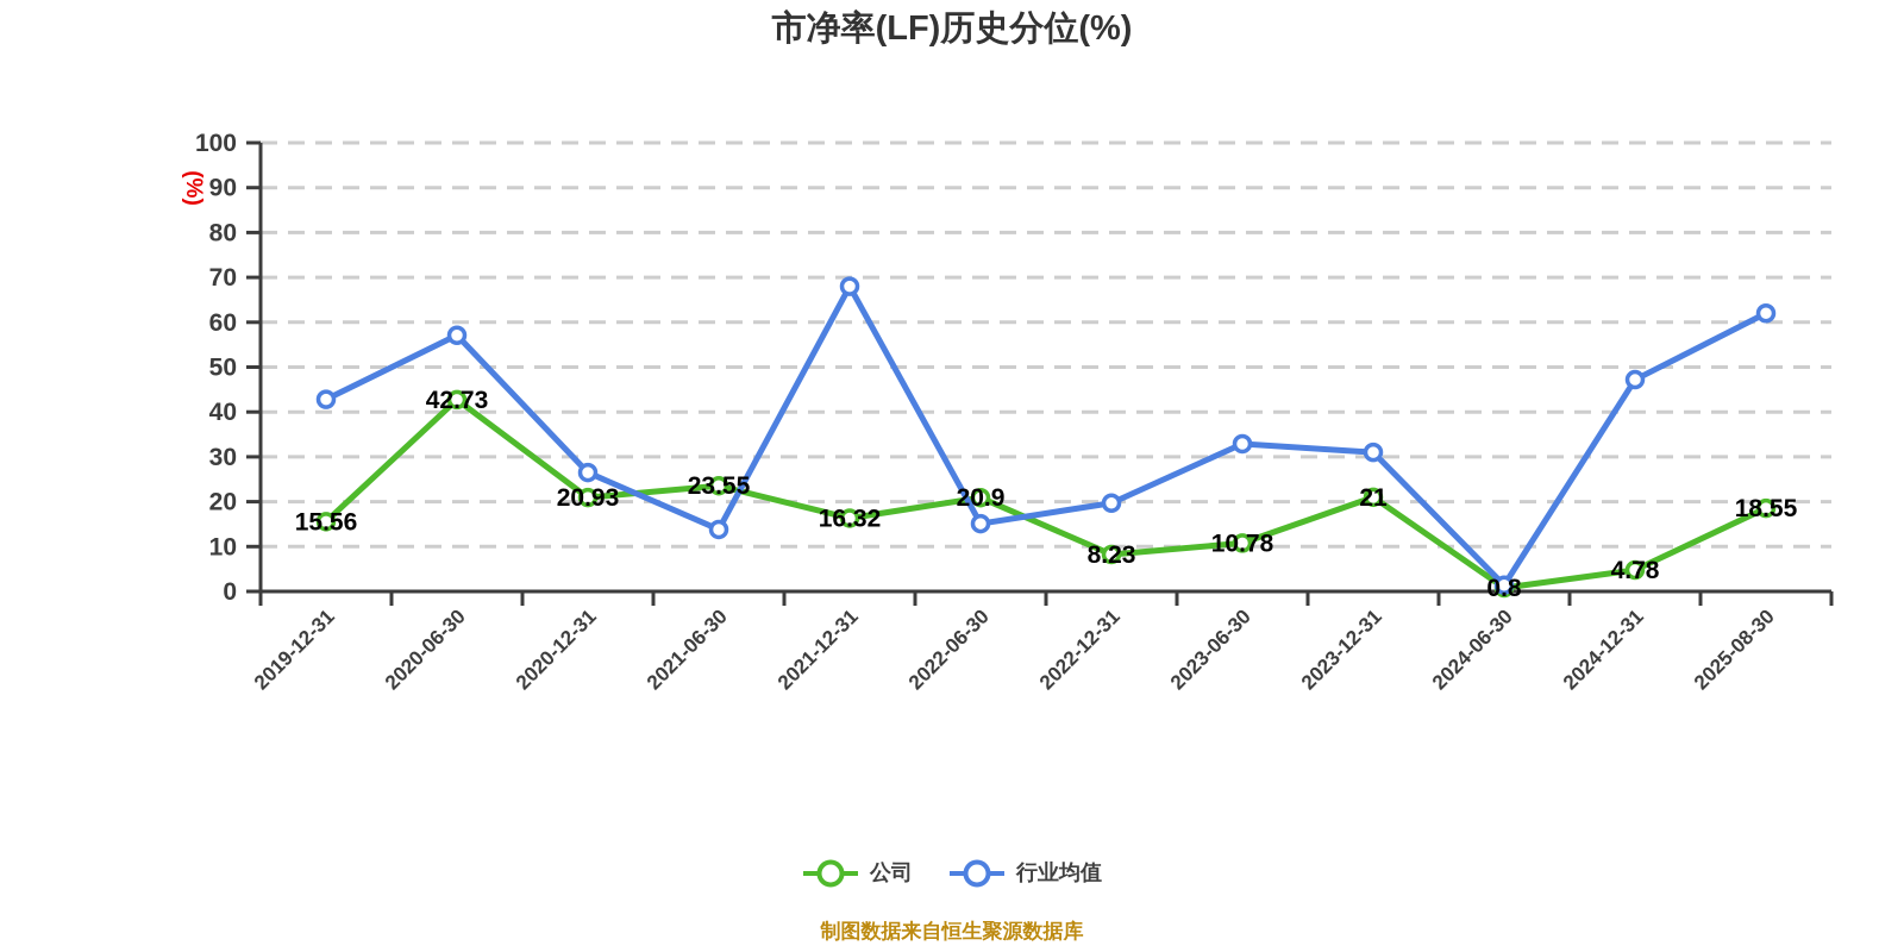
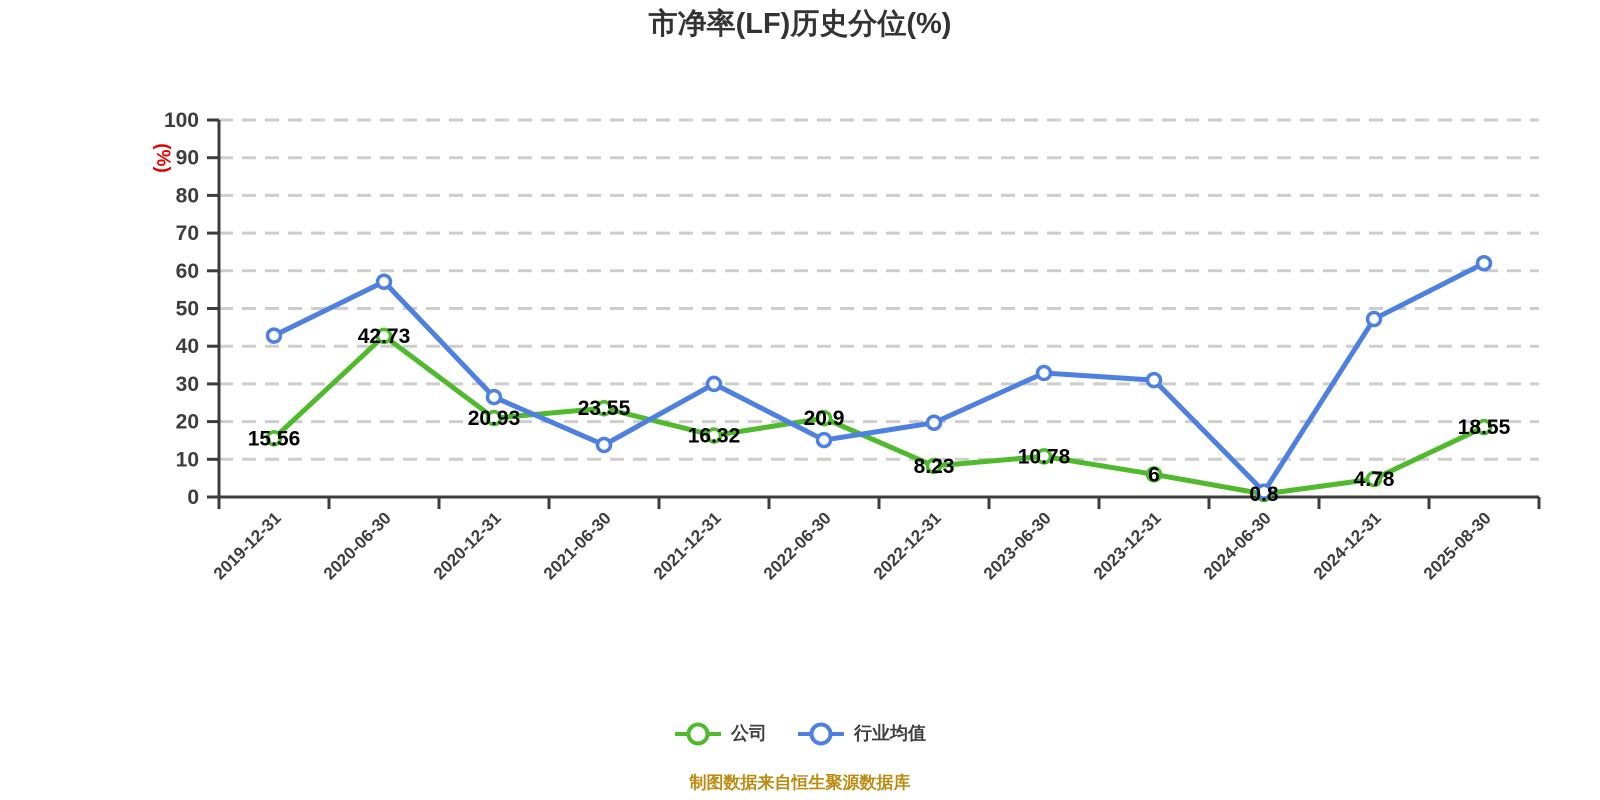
行业均值/2021-12-31: 68 -> 30
公司/2023-12-31: 21 -> 6
